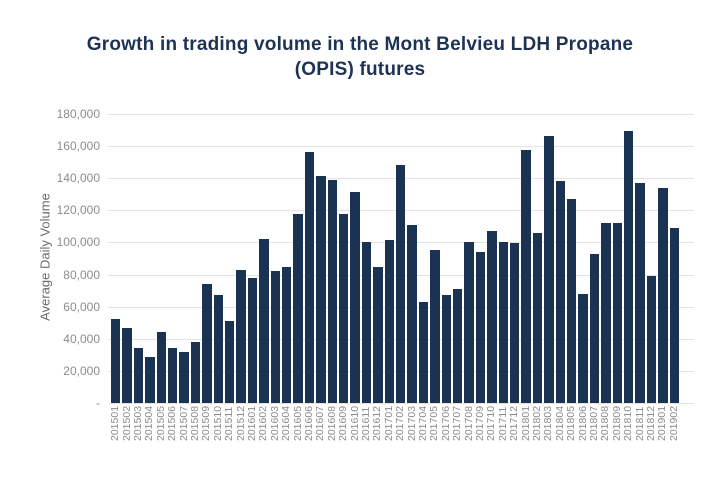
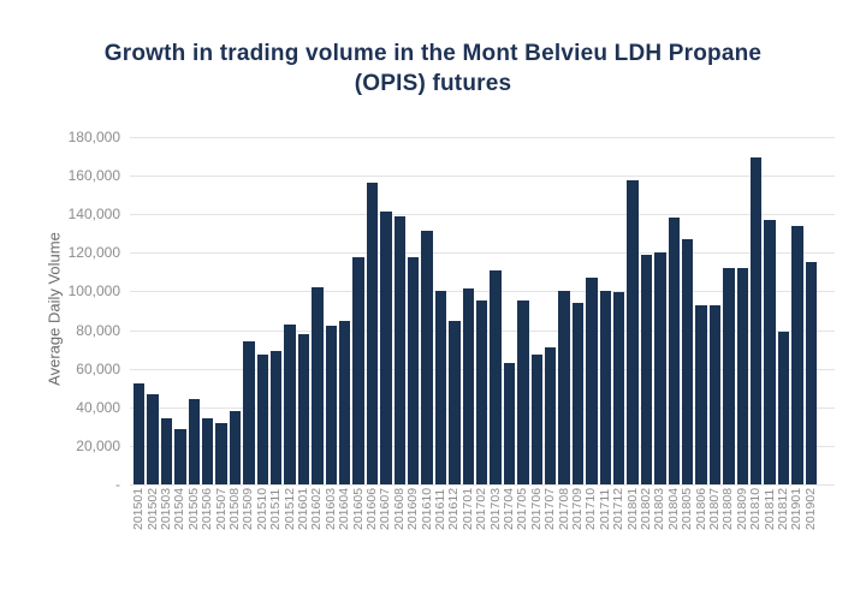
201511: 51000 -> 69000
201702: 148000 -> 95000
201802: 106000 -> 119000
201803: 166000 -> 120000
201806: 68000 -> 92000
201902: 109000 -> 115000
